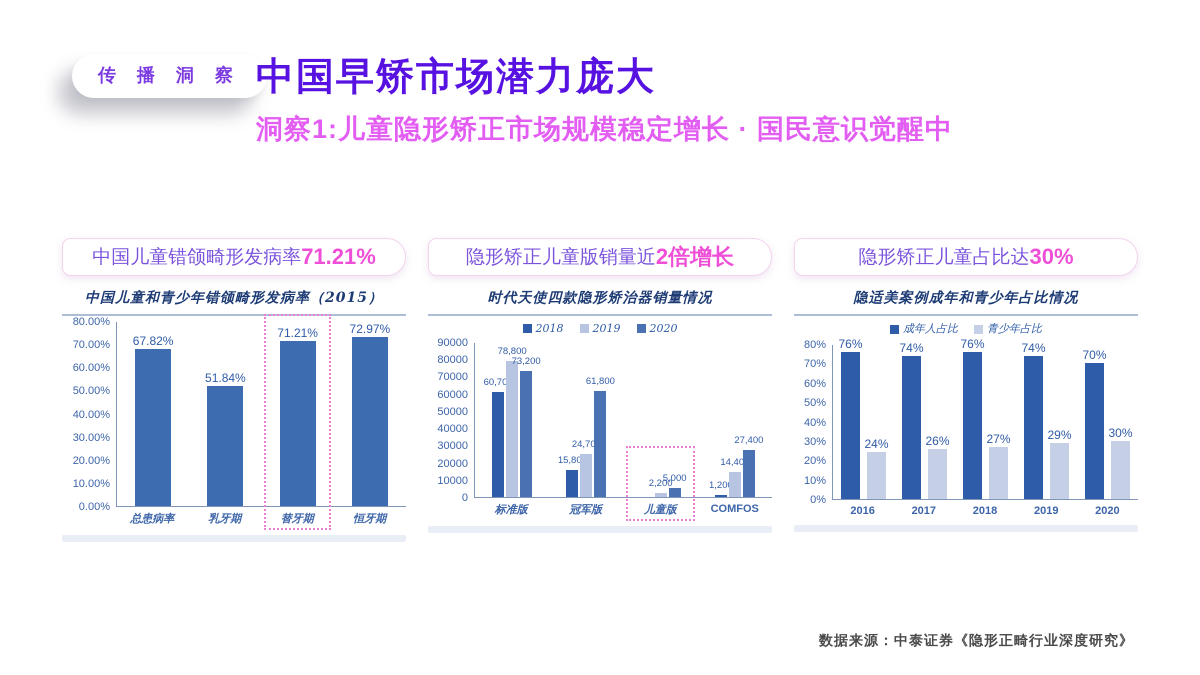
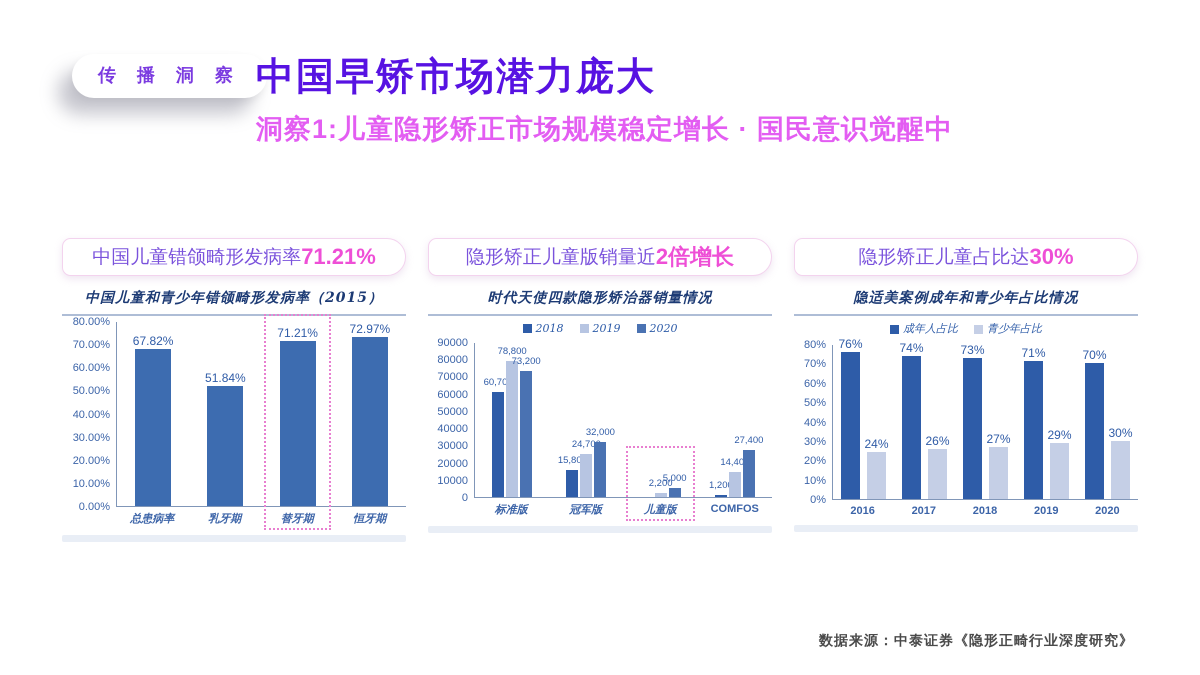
时代天使四款隐形矫治器销量情况/2020/冠军版: 61,800 -> 32,000
隐适美案例成年和青少年占比情况/成年人占比/2018: 76% -> 73%
隐适美案例成年和青少年占比情况/成年人占比/2019: 74% -> 71%
